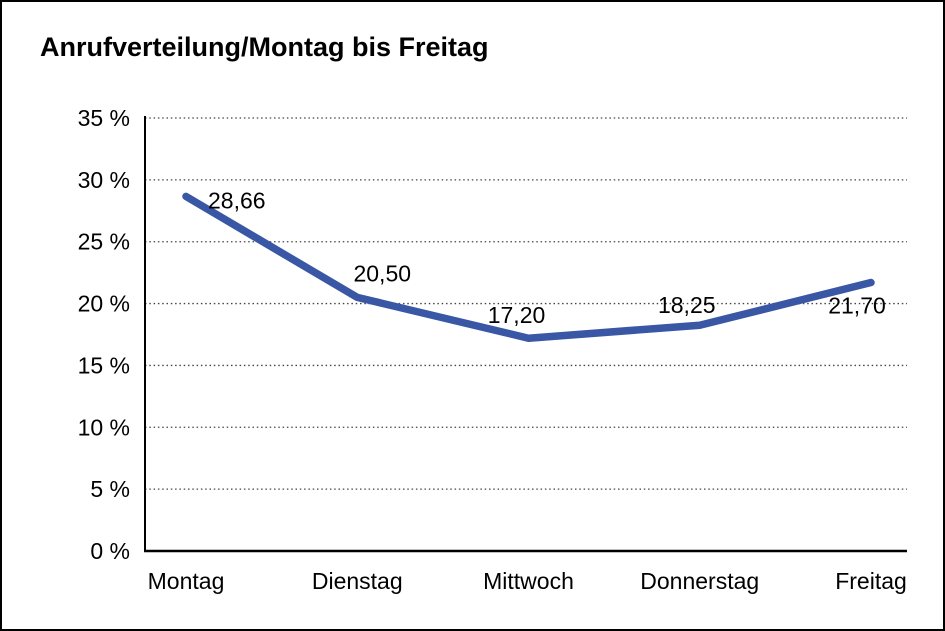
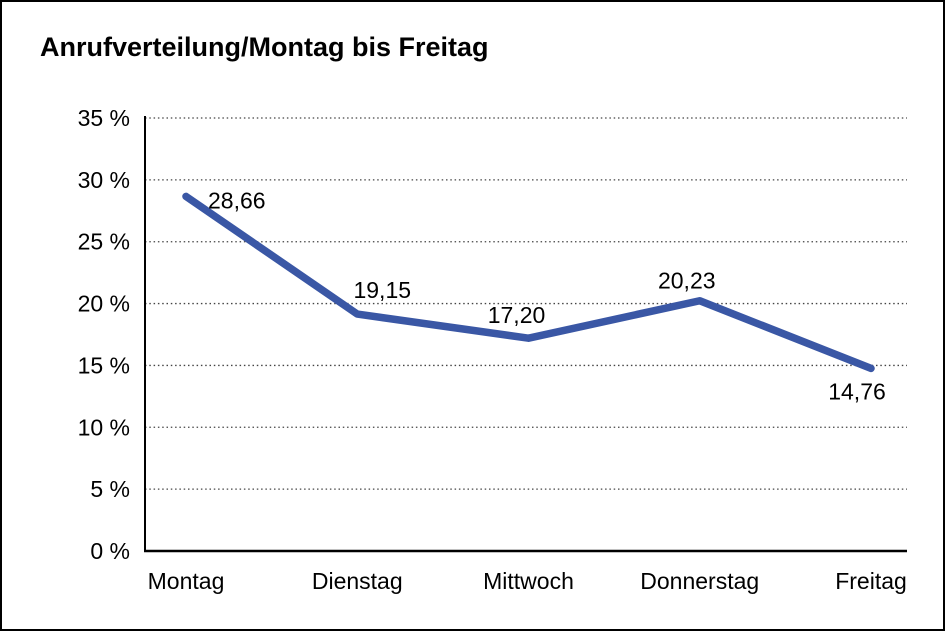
Dienstag: 20,50 -> 19,15
Donnerstag: 18,25 -> 20,23
Freitag: 21,70 -> 14,76
